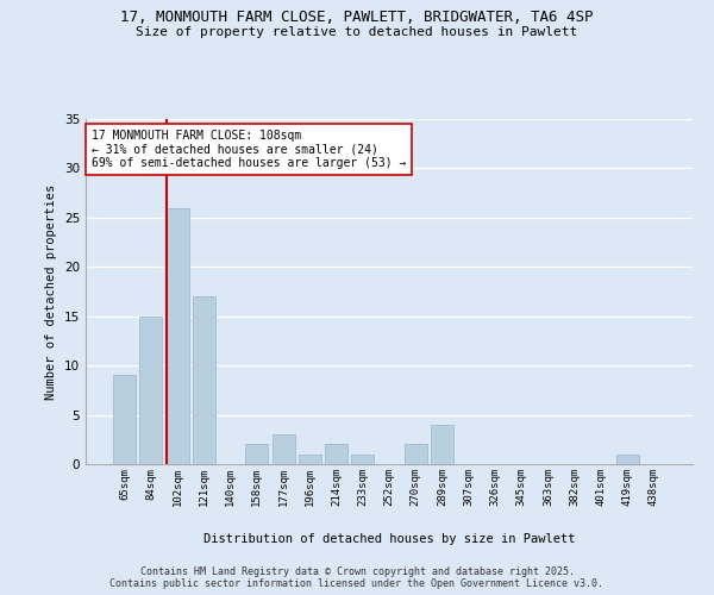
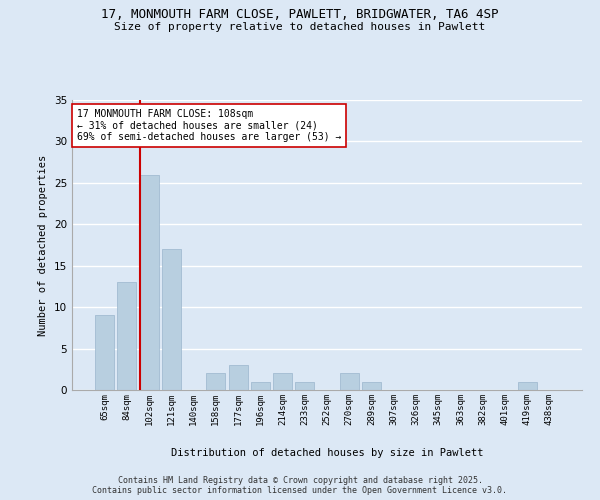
84sqm: 15 -> 13
289sqm: 4 -> 1
